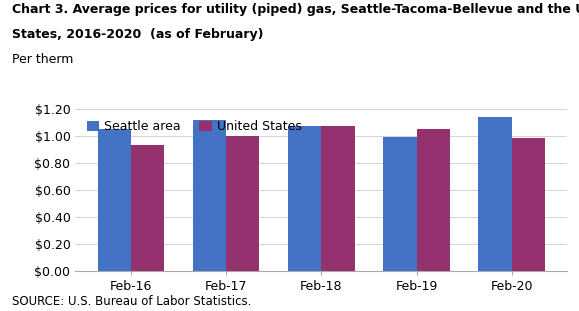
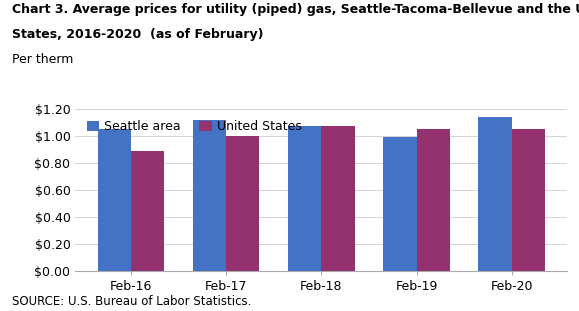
United States/Feb-16: $0.93 -> $0.89
United States/Feb-20: $0.98 -> $1.05
